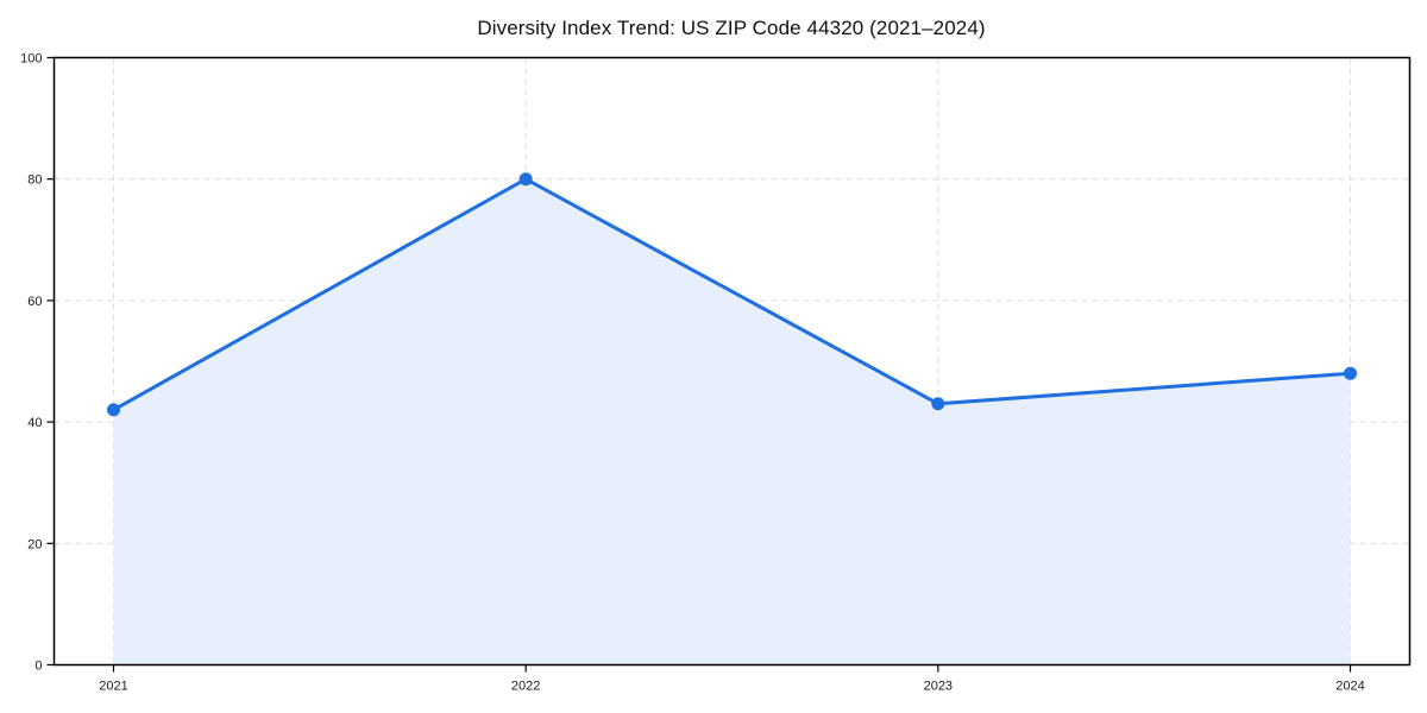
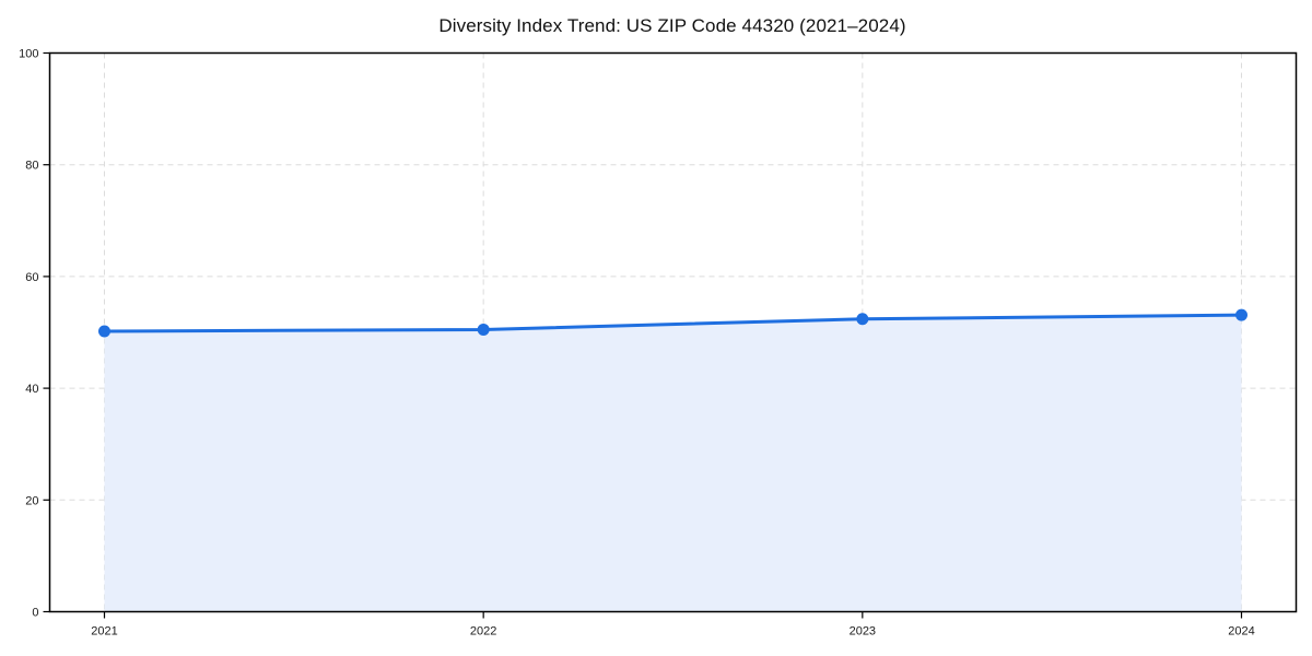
2021: 42 -> 50
2022: 80 -> 50
2023: 43 -> 52
2024: 48 -> 53
